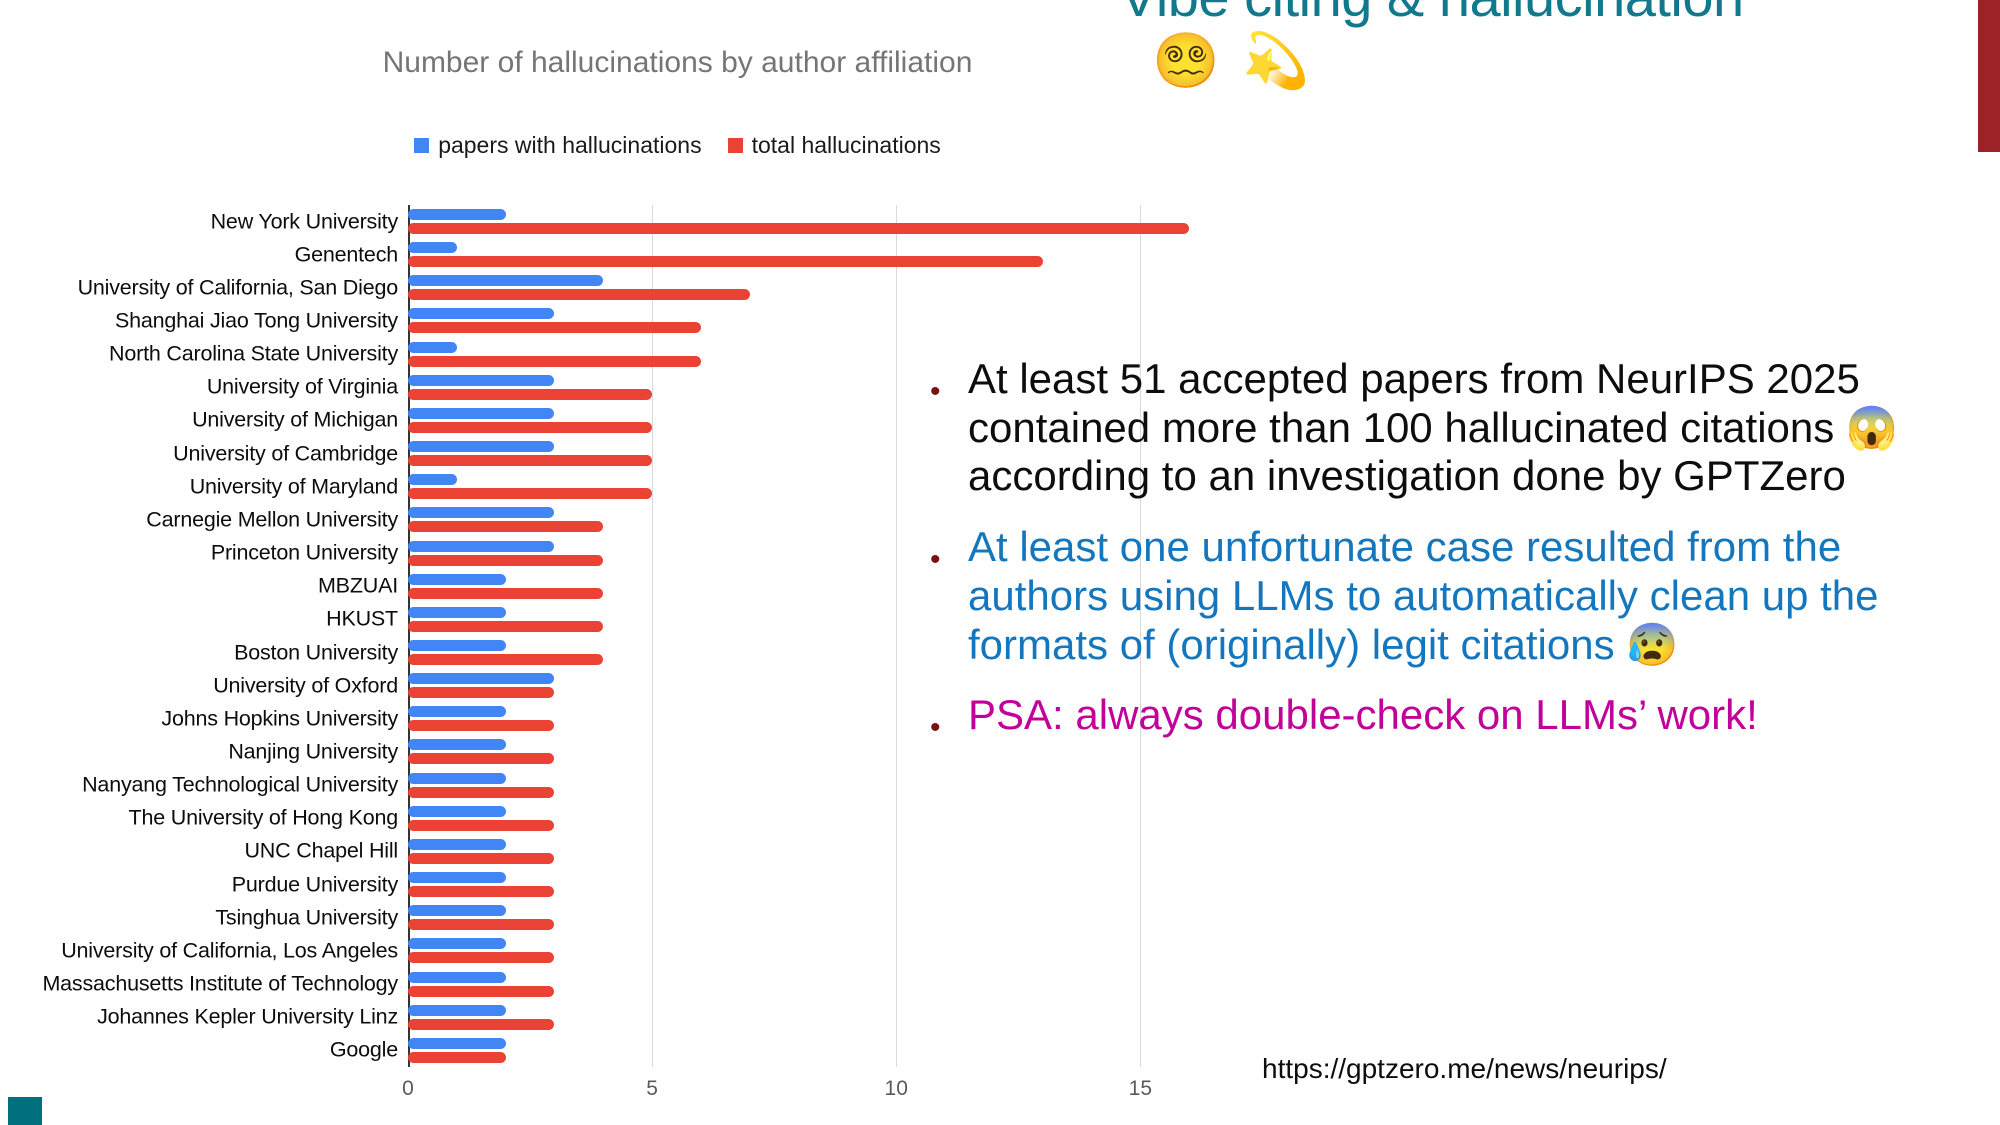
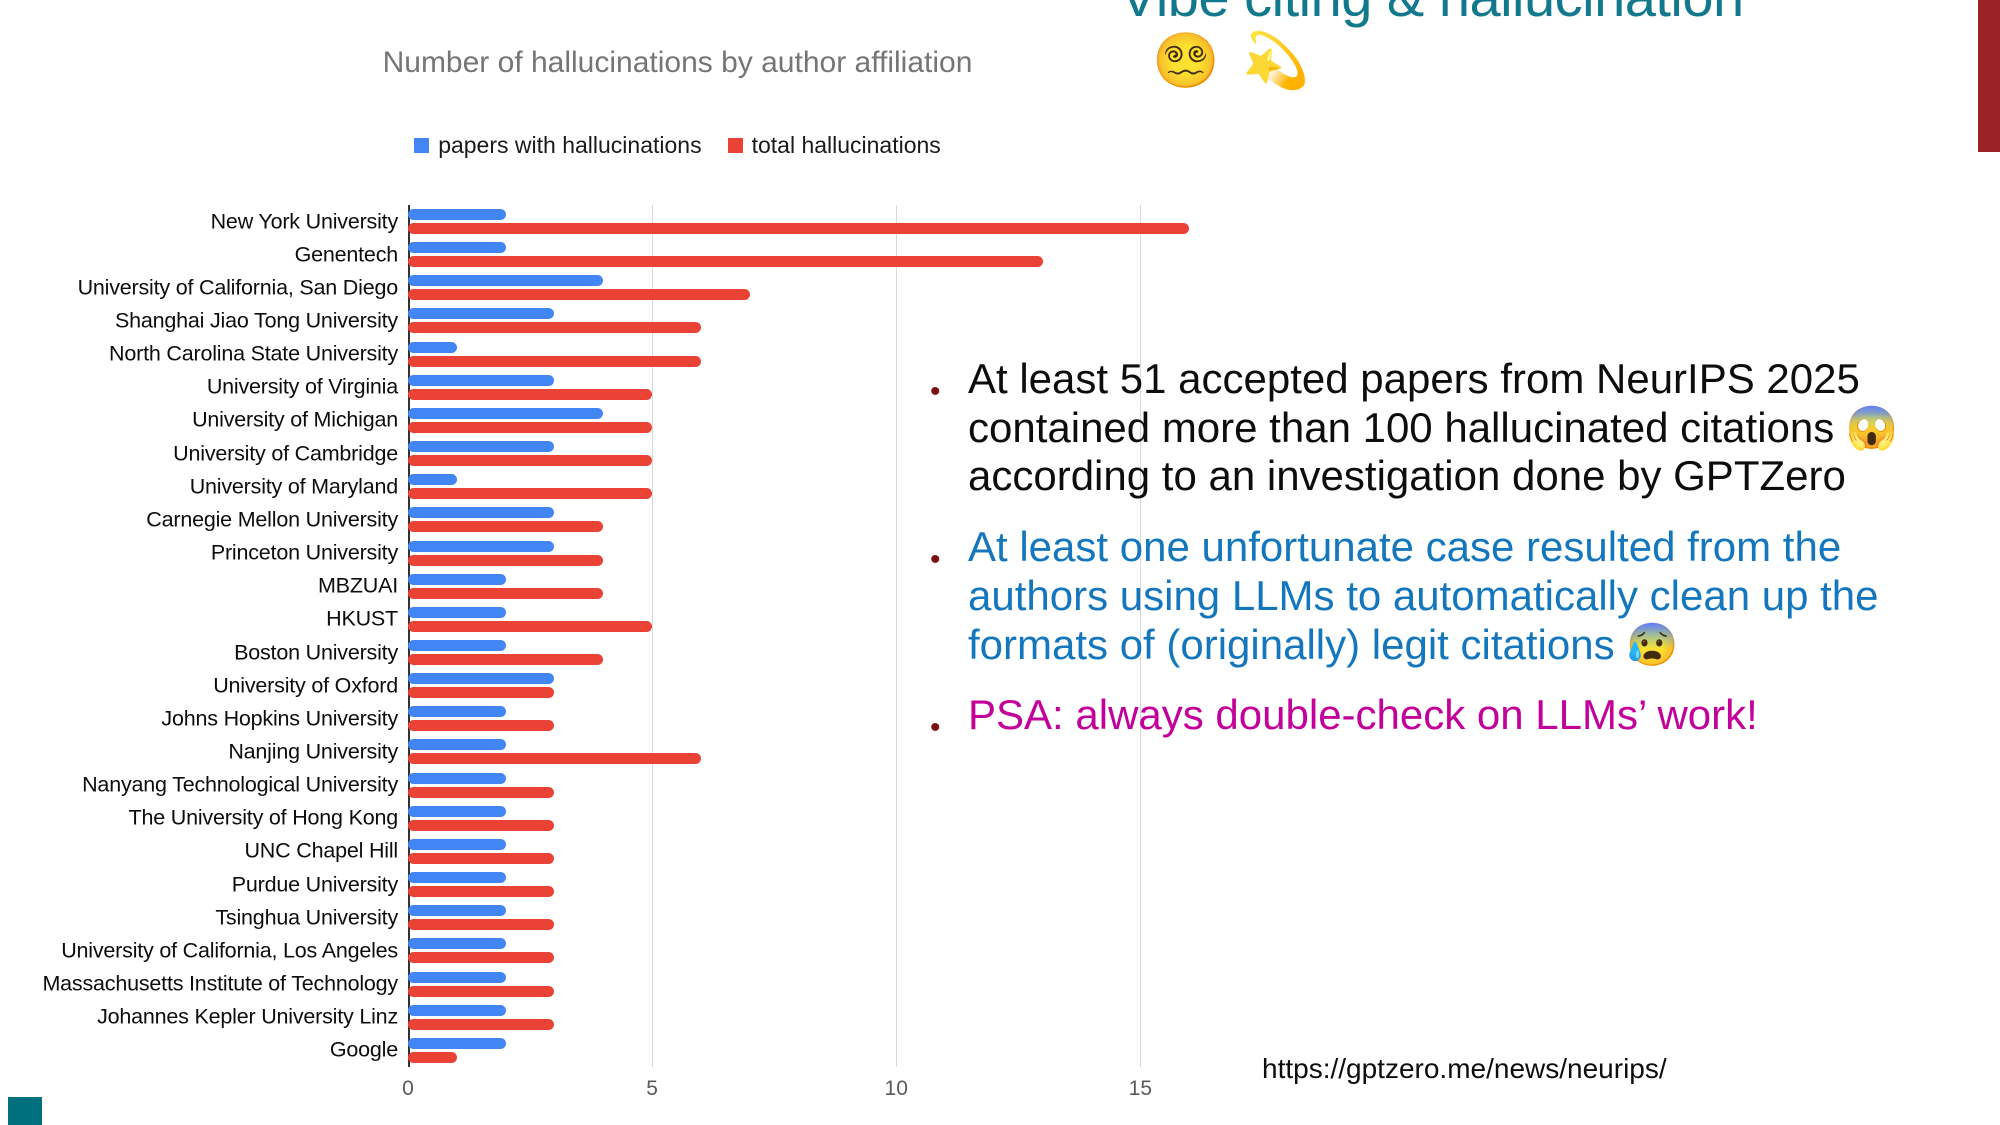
papers with hallucinations/Genentech: 1 -> 2
papers with hallucinations/University of Michigan: 3 -> 4
total hallucinations/HKUST: 4 -> 5
total hallucinations/Nanjing University: 3 -> 6
total hallucinations/Google: 2 -> 1
